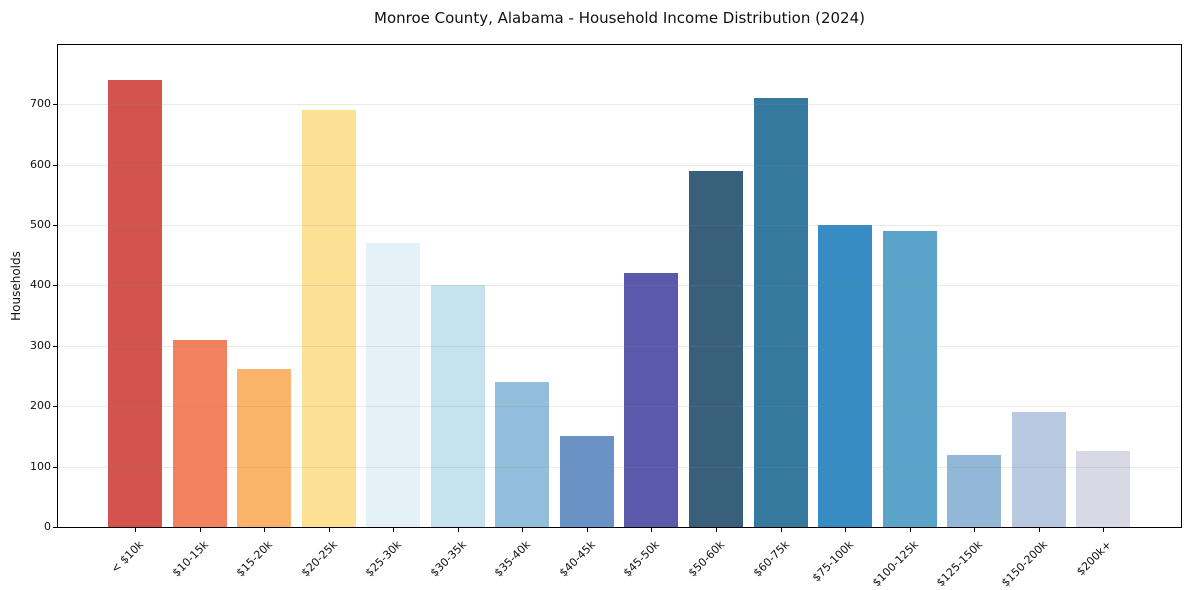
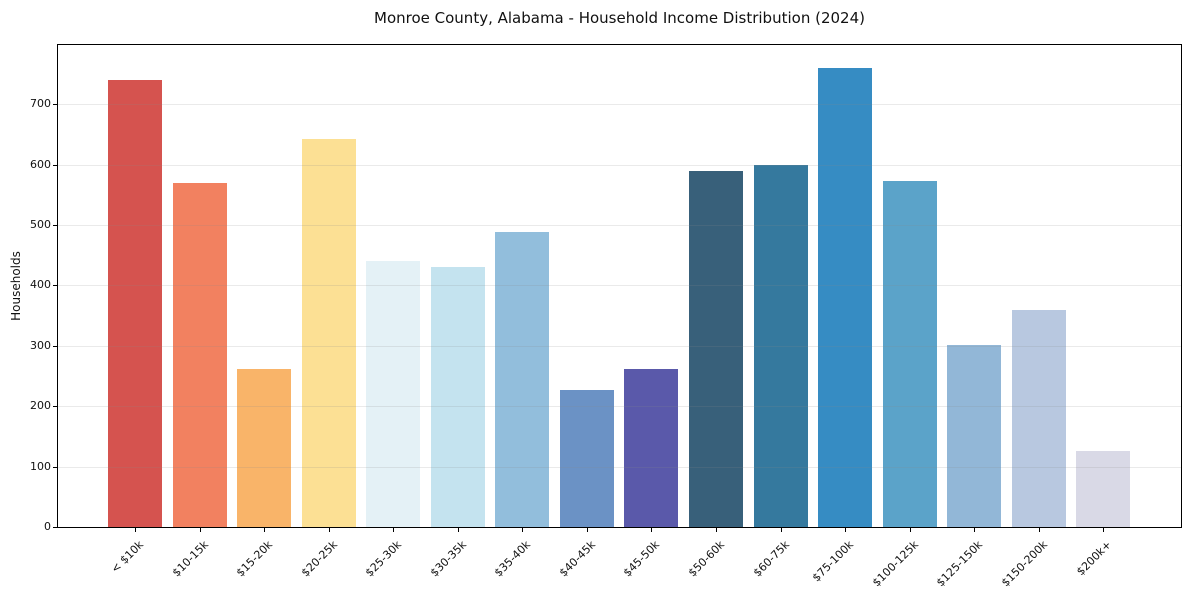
$10-15k: 310 -> 570
$20-25k: 690 -> 640
$25-30k: 470 -> 440
$30-35k: 400 -> 430
$35-40k: 240 -> 490
$40-45k: 150 -> 230
$45-50k: 420 -> 260
$60-75k: 710 -> 600
$75-100k: 500 -> 760
$100-125k: 490 -> 570
$125-150k: 120 -> 300
$150-200k: 190 -> 360
